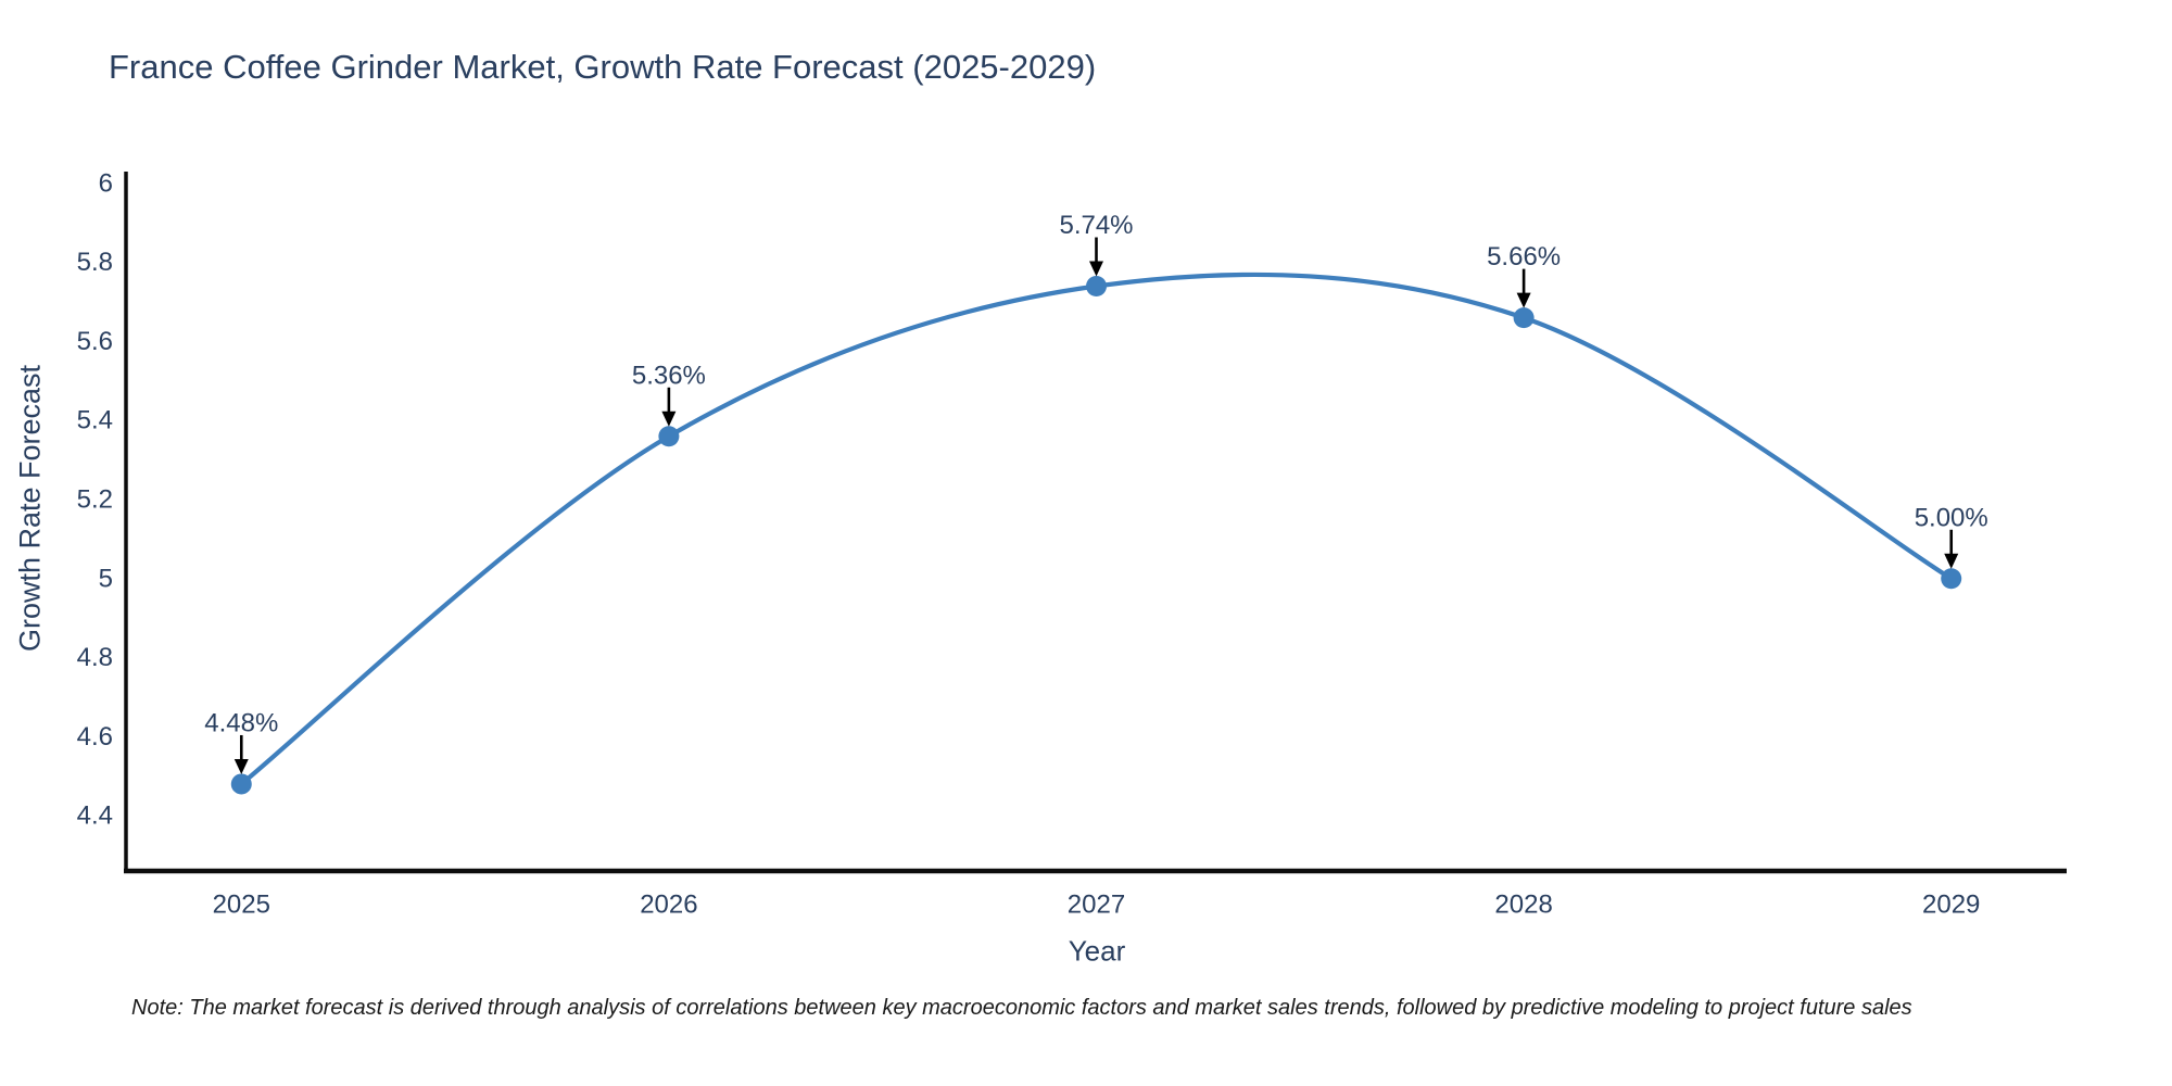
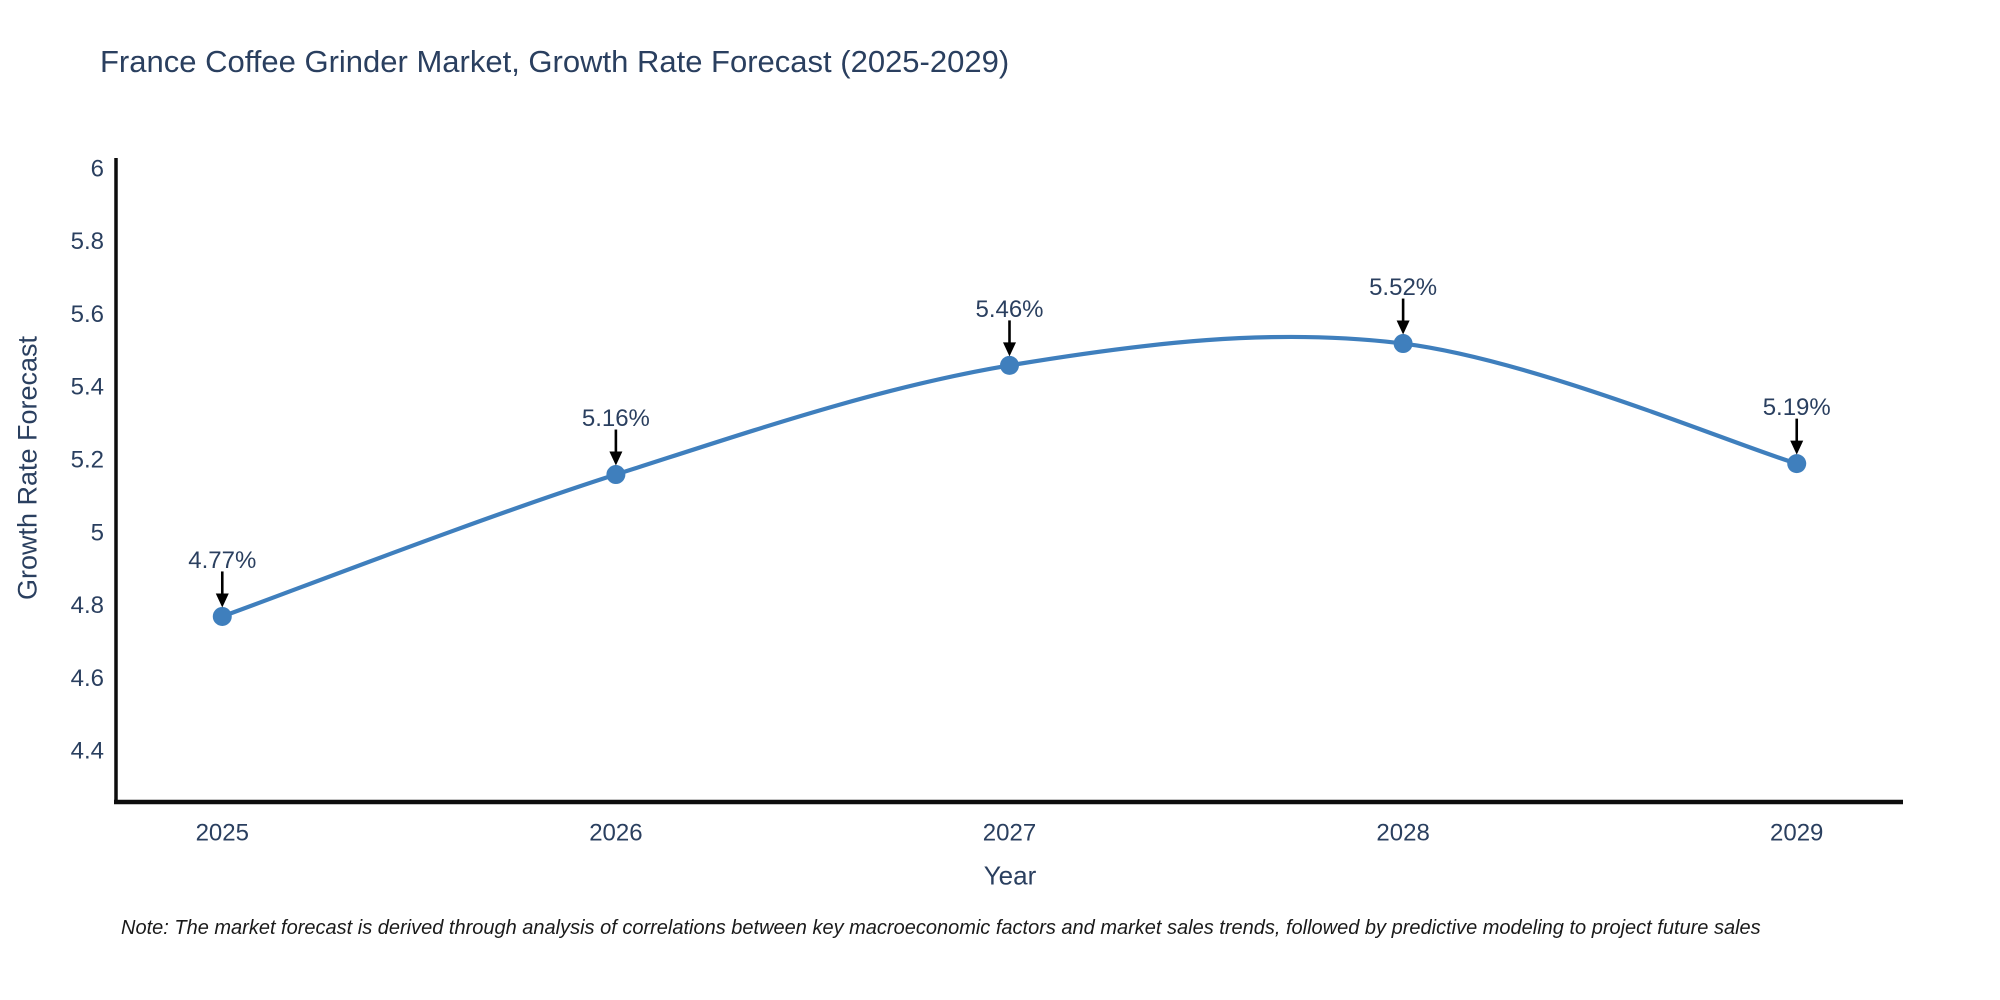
2025: 4.48% -> 4.77%
2026: 5.36% -> 5.16%
2027: 5.74% -> 5.46%
2028: 5.66% -> 5.52%
2029: 5.00% -> 5.19%
